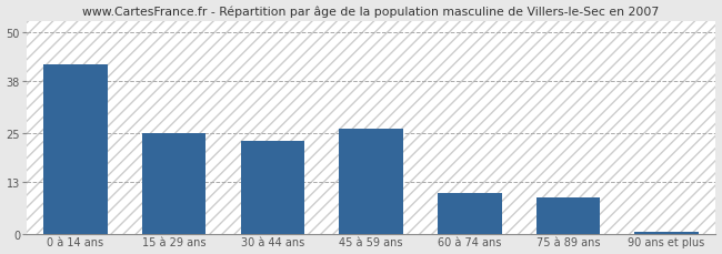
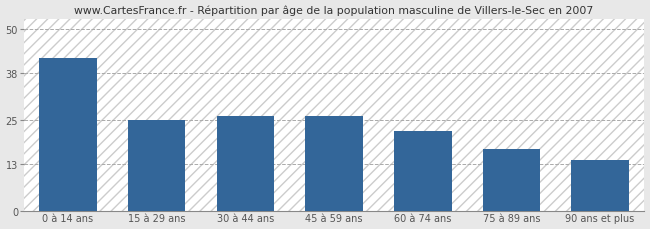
30 à 44 ans: 23.0 -> 26.0
60 à 74 ans: 10.0 -> 22.0
75 à 89 ans: 9.0 -> 17.0
90 ans et plus: 0.5 -> 14.0
